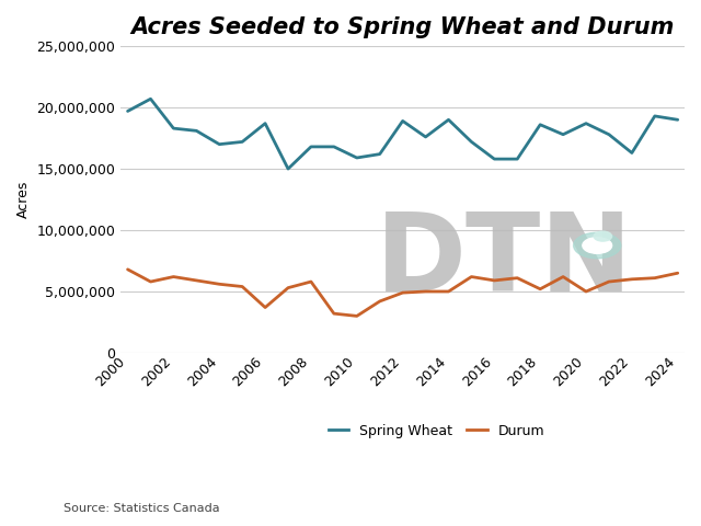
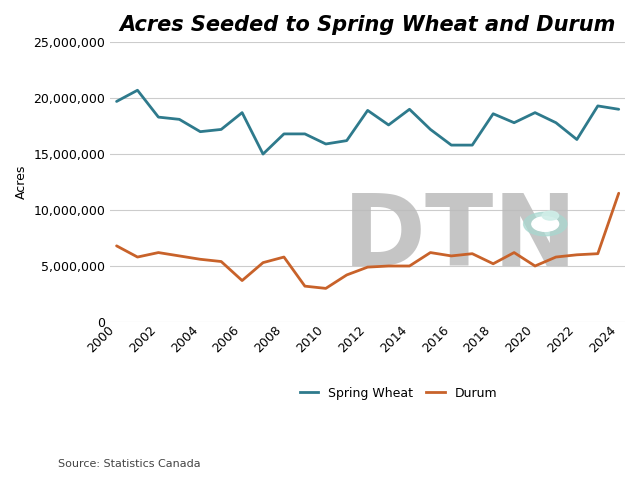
Durum/2024: 6,500,000 -> 11,500,000
